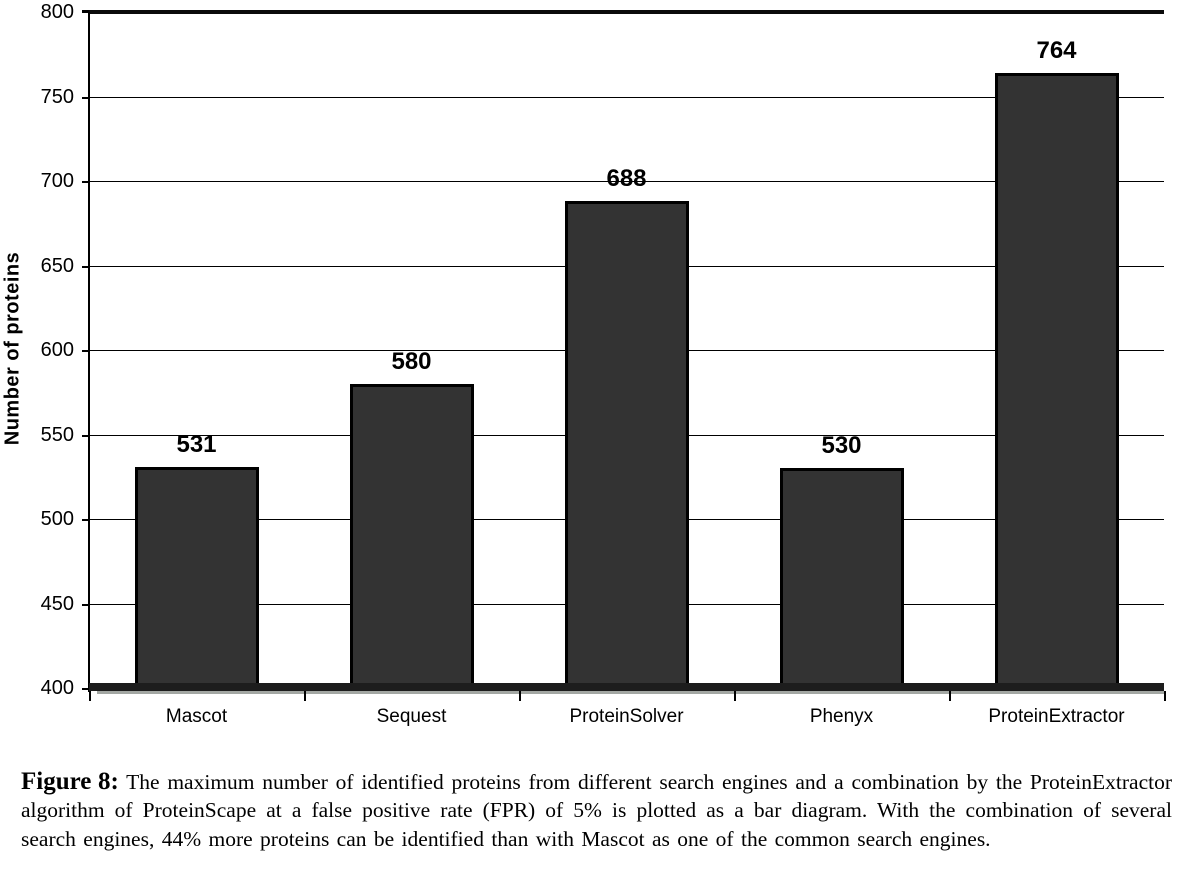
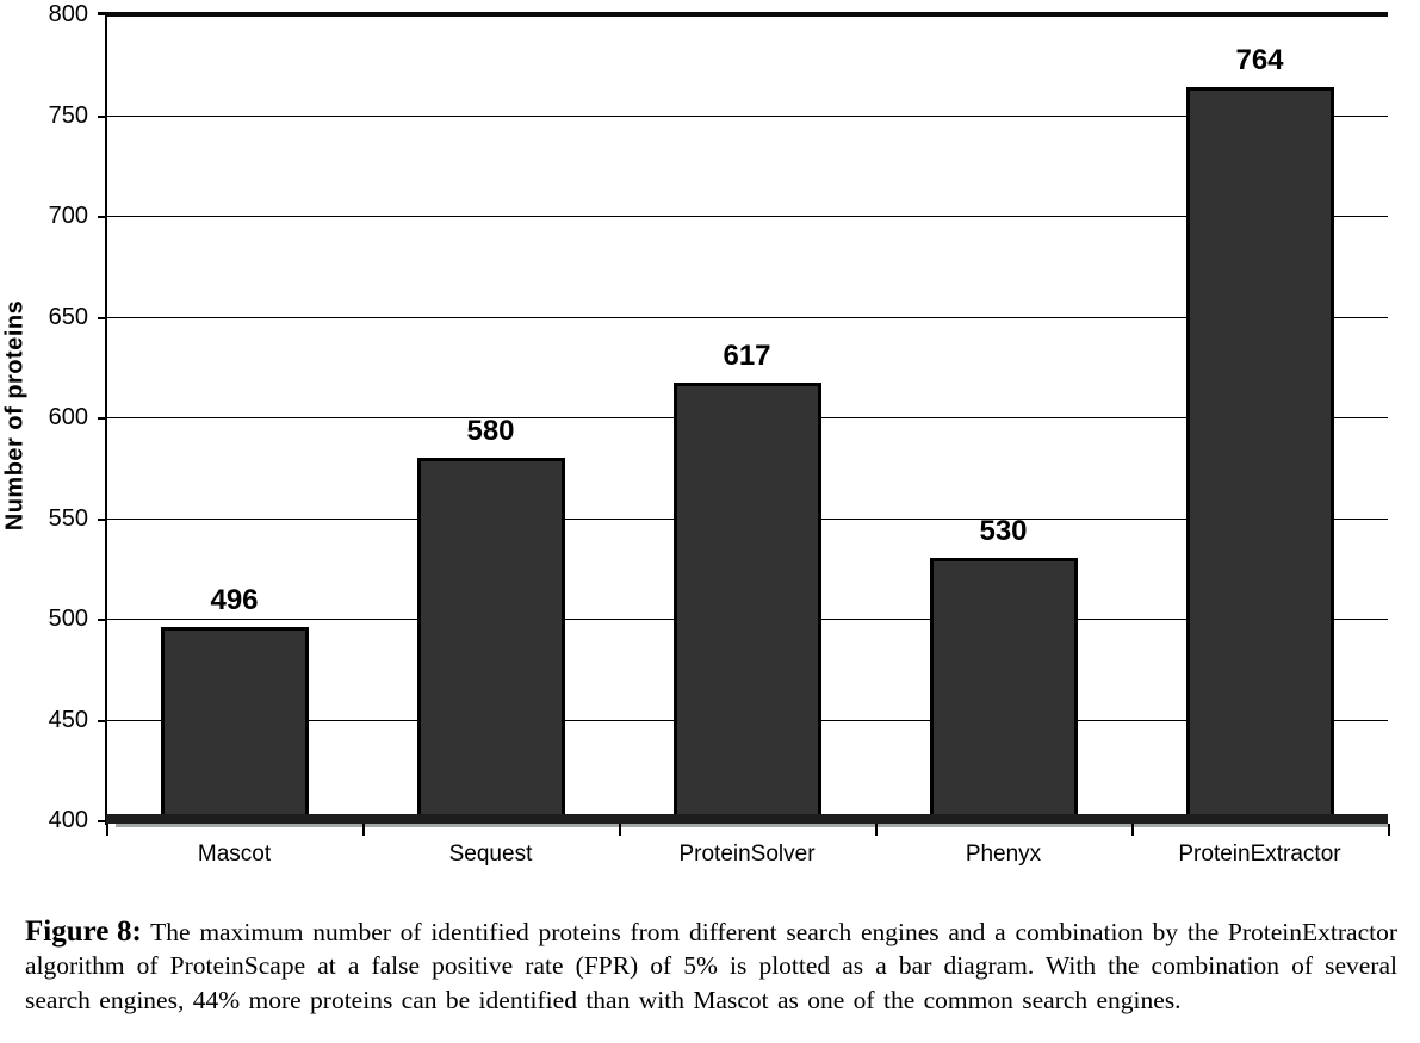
Mascot: 531 -> 496
ProteinSolver: 688 -> 617
